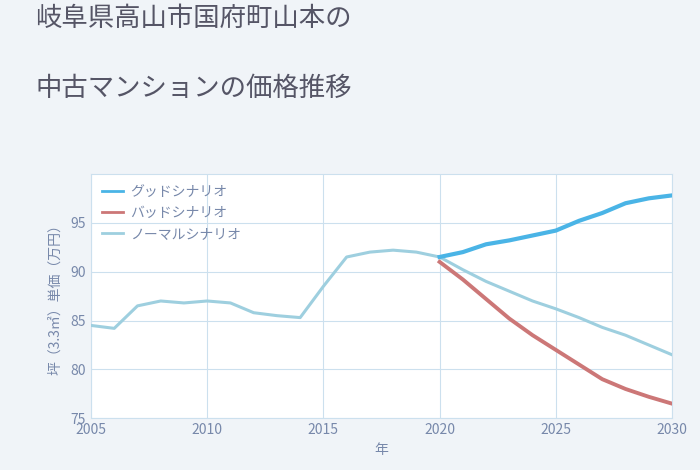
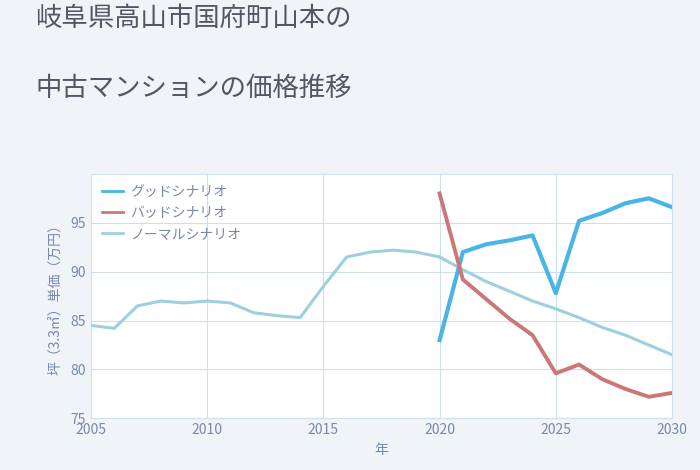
グッドシナリオ/2020: 91.5 -> 83.0
バッドシナリオ/2020: 91.0 -> 98.0
グッドシナリオ/2025: 94.2 -> 87.8
バッドシナリオ/2025: 82.0 -> 79.6
グッドシナリオ/2030: 97.8 -> 96.6
バッドシナリオ/2030: 76.5 -> 77.6
